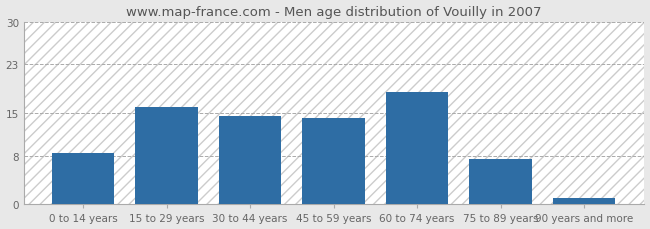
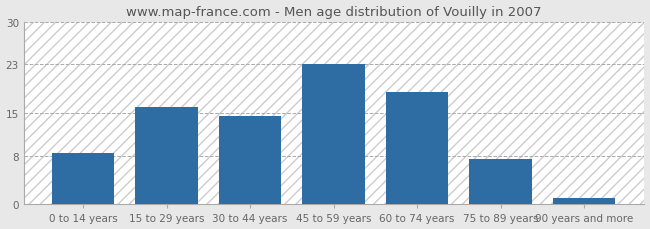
45 to 59 years: 14.2 -> 23.0
